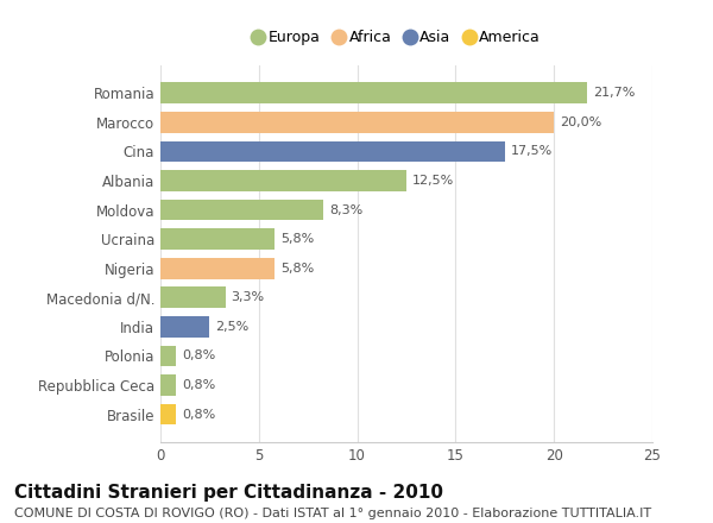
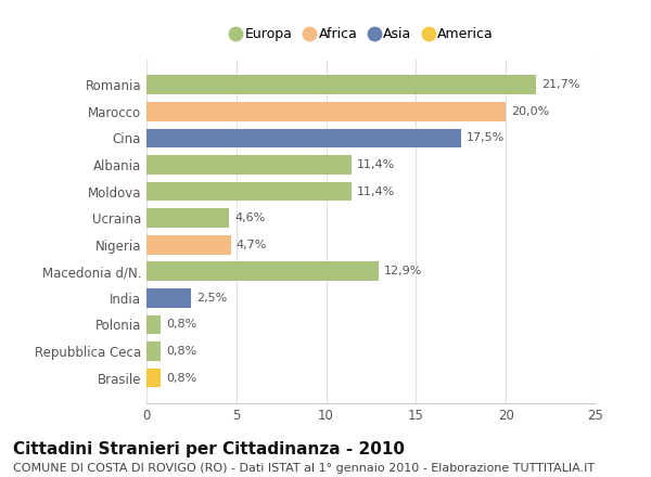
Albania: 12,5% -> 11,4%
Moldova: 8,3% -> 11,4%
Ucraina: 5,8% -> 4,6%
Nigeria: 5,8% -> 4,7%
Macedonia d/N.: 3,3% -> 12,9%
